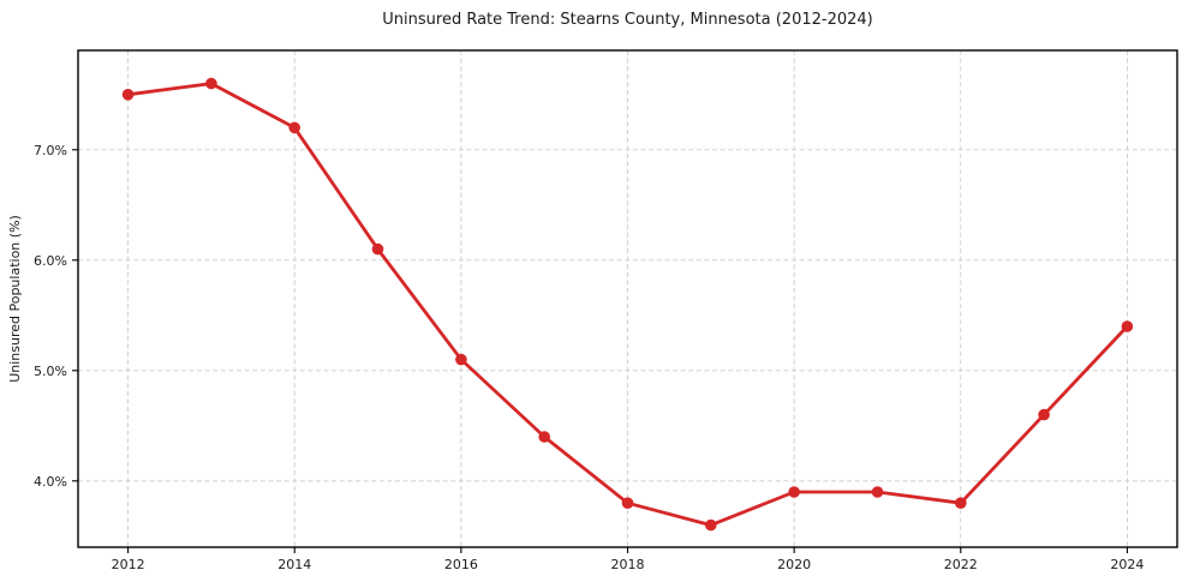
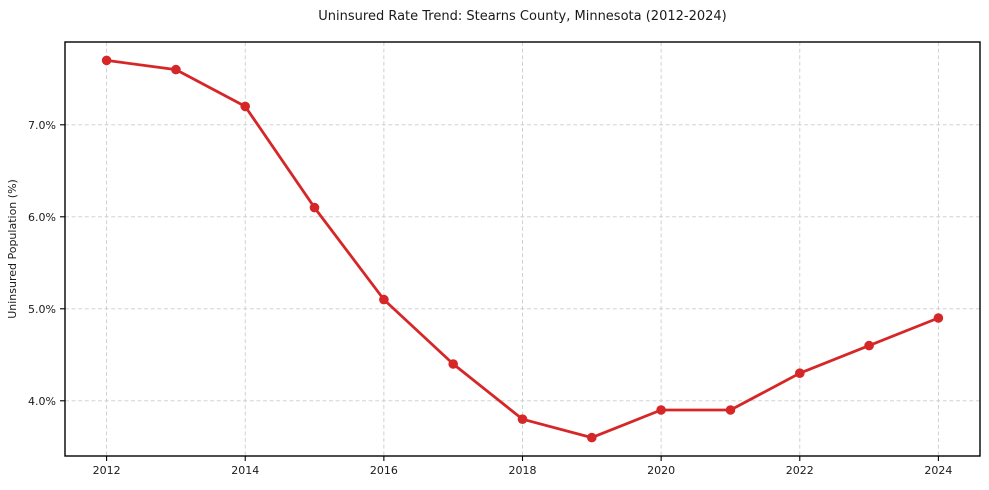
2012: 7.5% -> 7.7%
2022: 3.8% -> 4.3%
2024: 5.4% -> 4.9%
